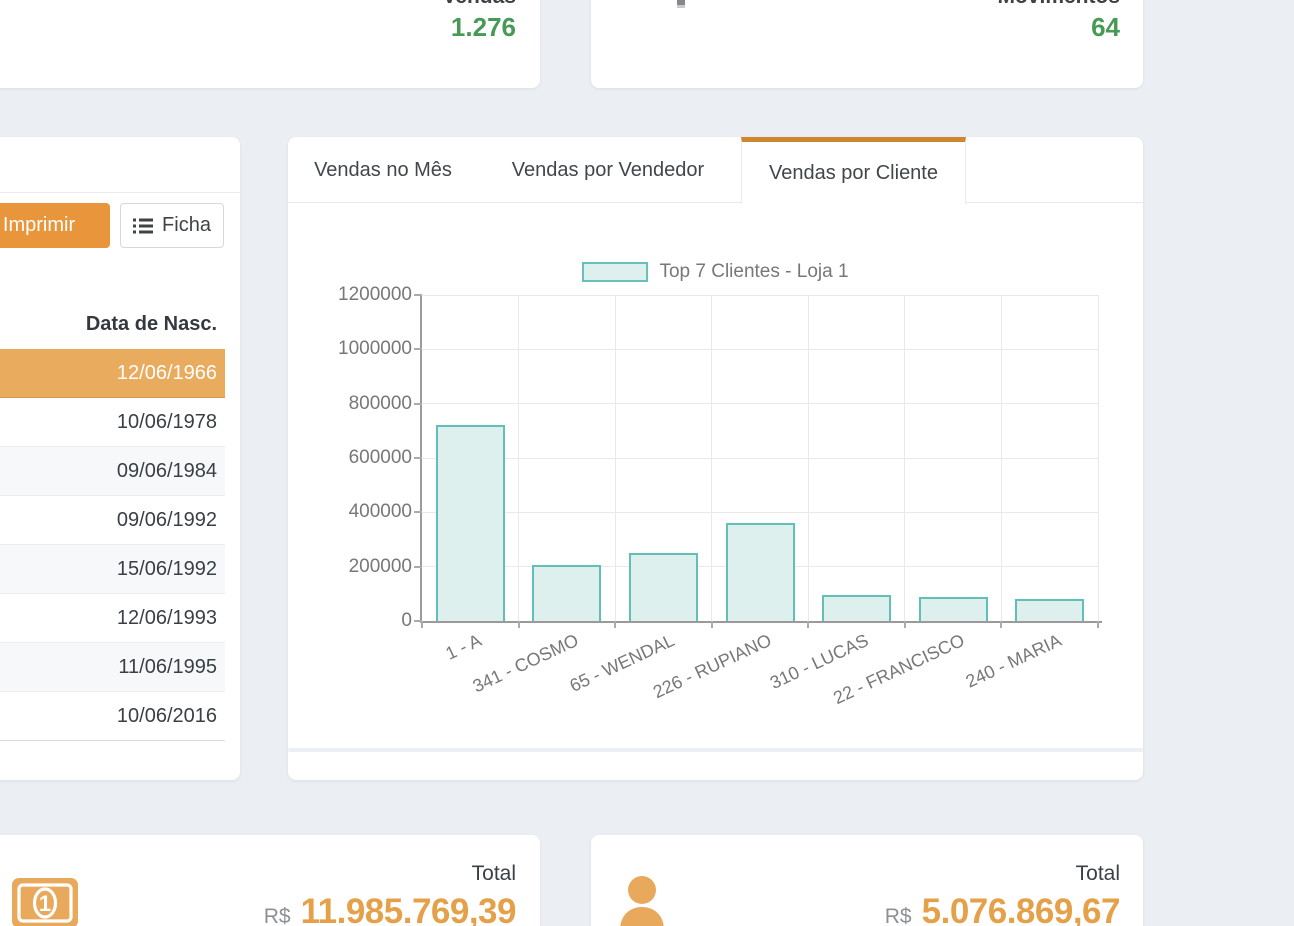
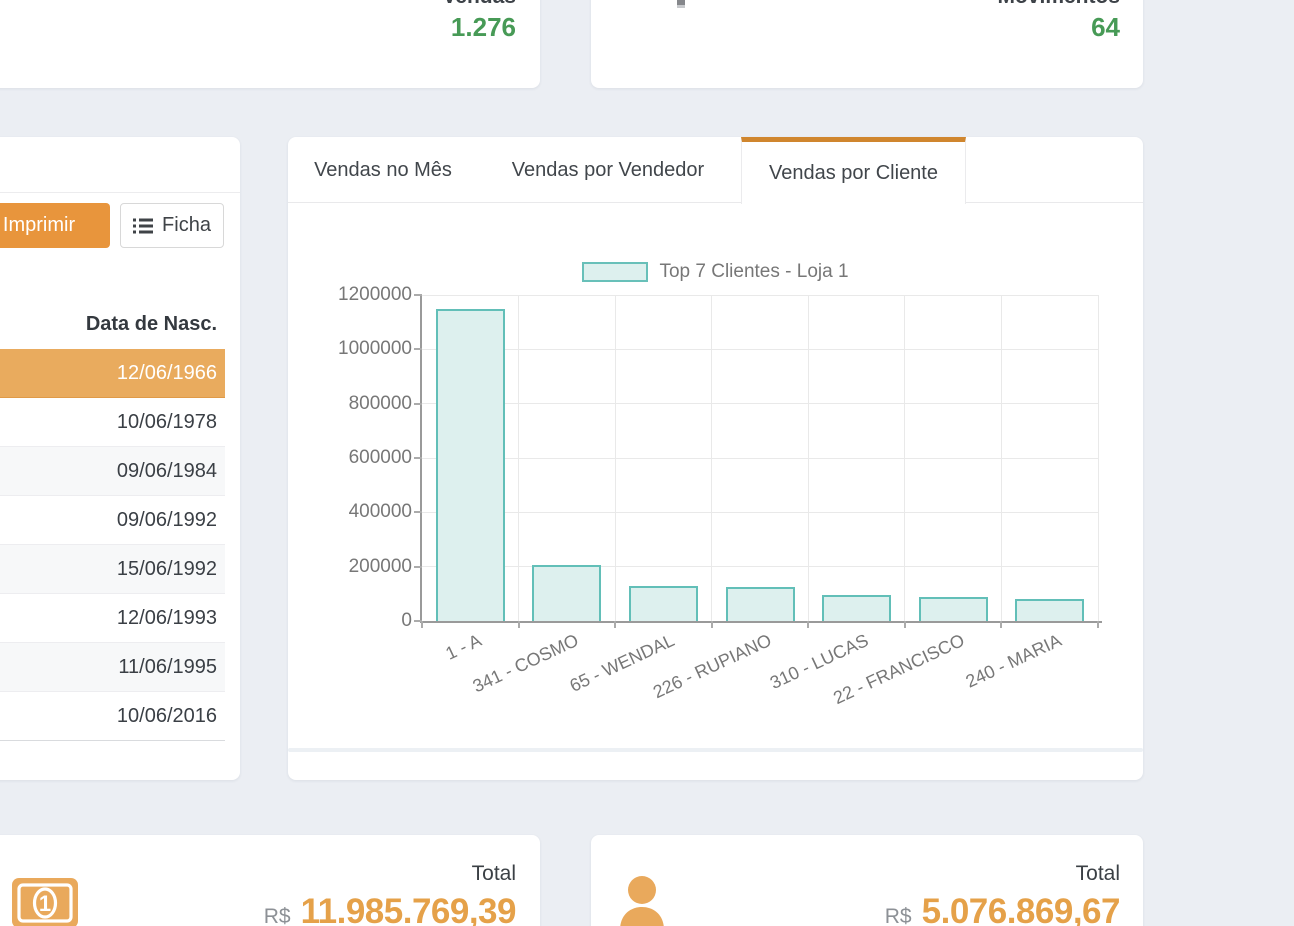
1 - A: 720000 -> 1150000
65 - WENDAL: 250000 -> 130000
226 - RUPIANO: 360000 -> 120000
